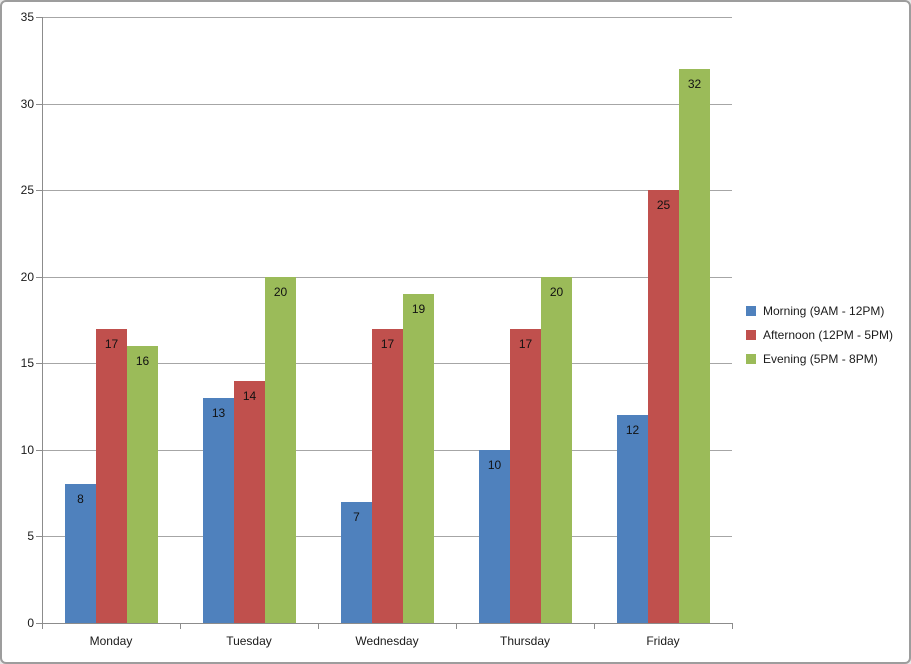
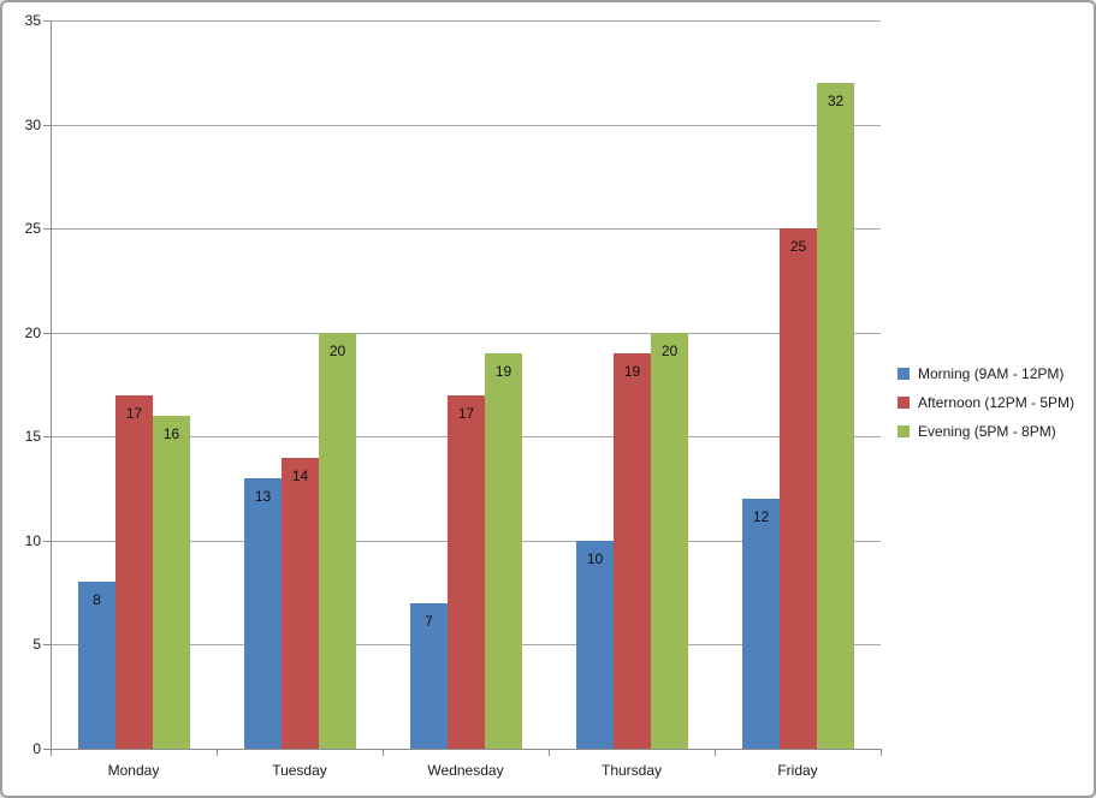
Afternoon (12PM - 5PM)/Thursday: 17 -> 19
